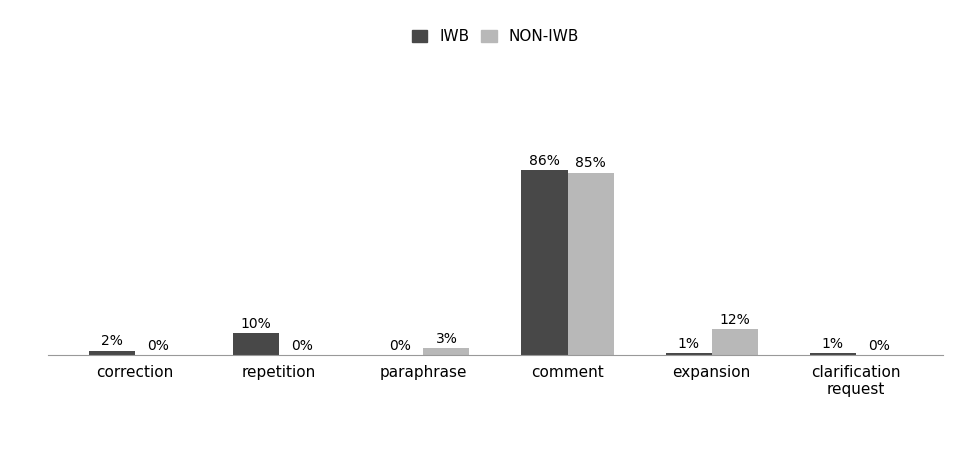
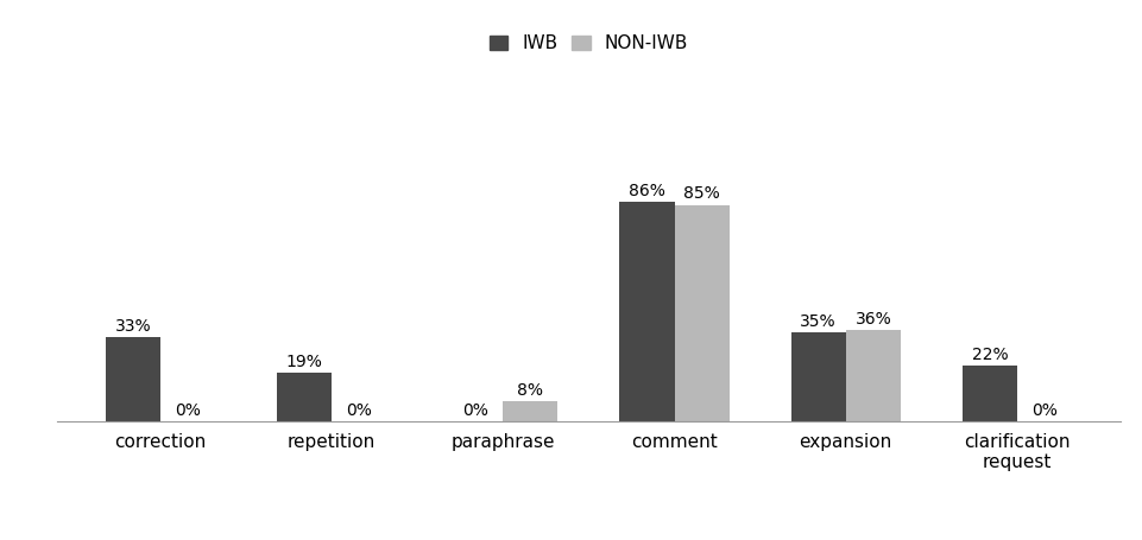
IWB/correction: 2% -> 33%
IWB/repetition: 10% -> 19%
NON-IWB/paraphrase: 3% -> 8%
IWB/expansion: 1% -> 35%
NON-IWB/expansion: 12% -> 36%
IWB/clarification request: 1% -> 22%
